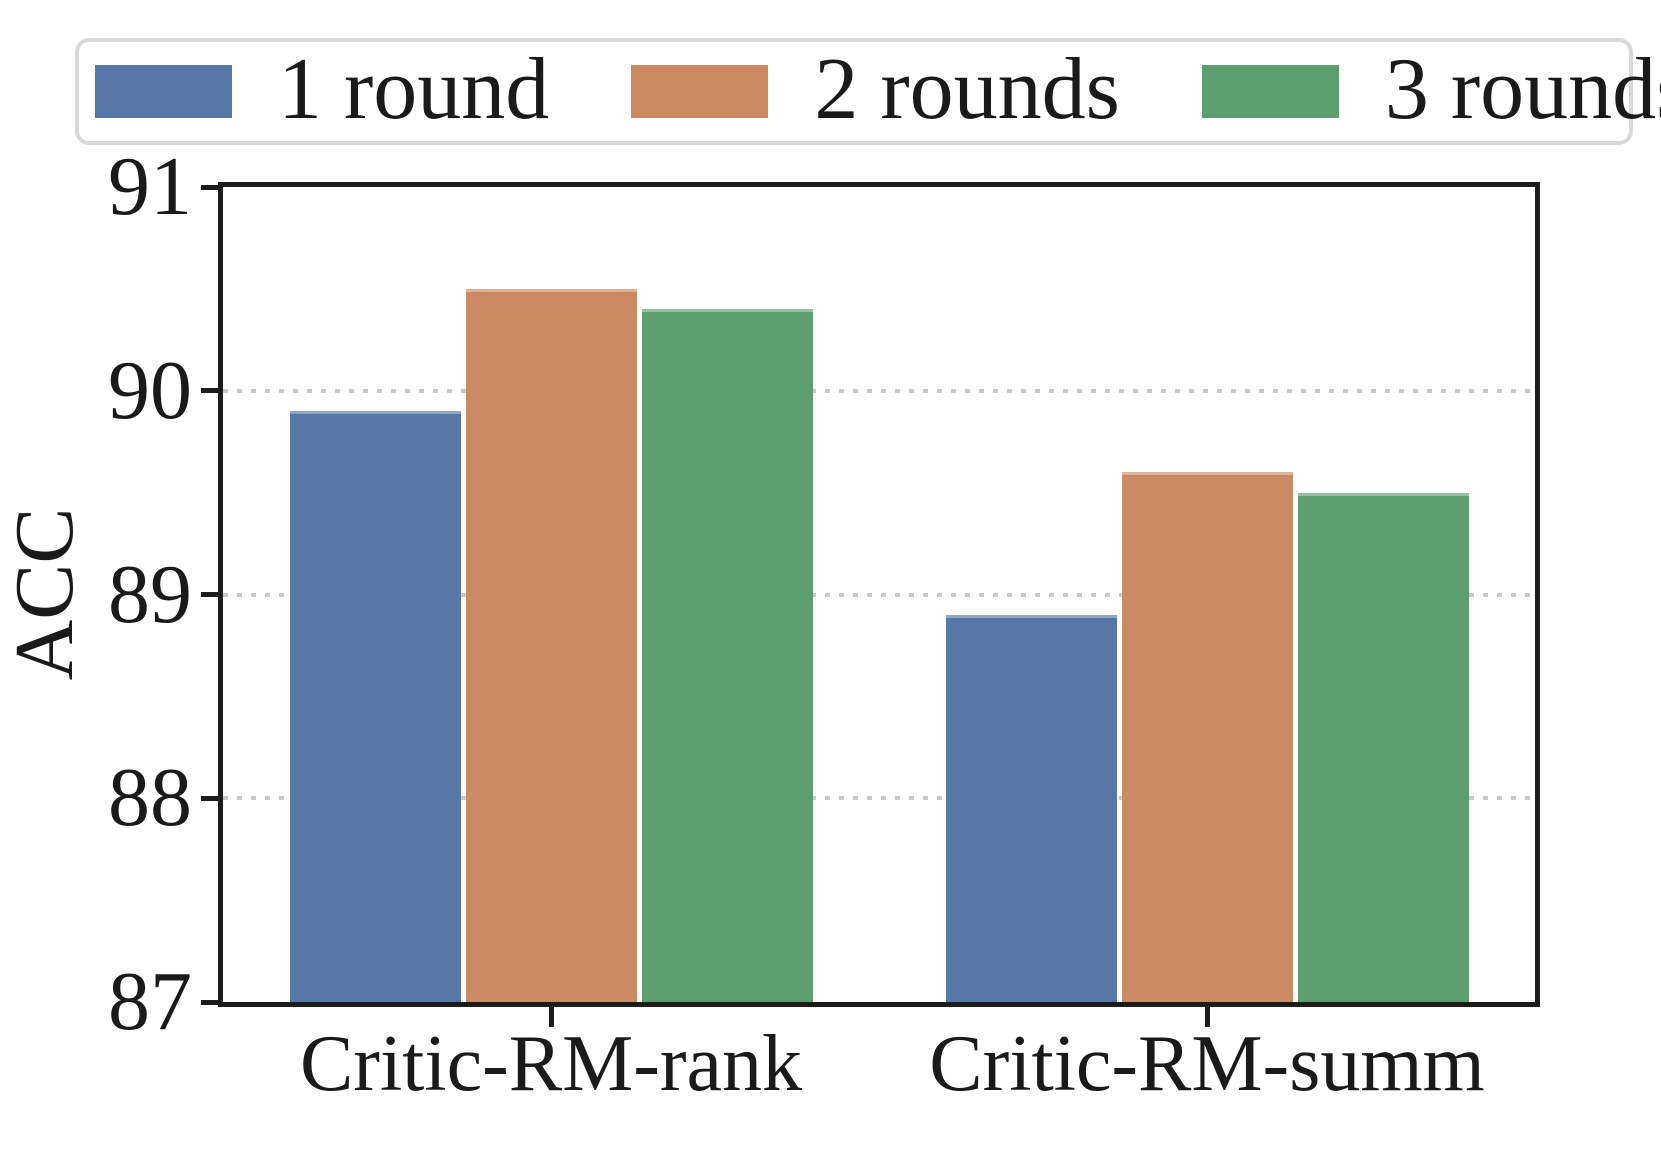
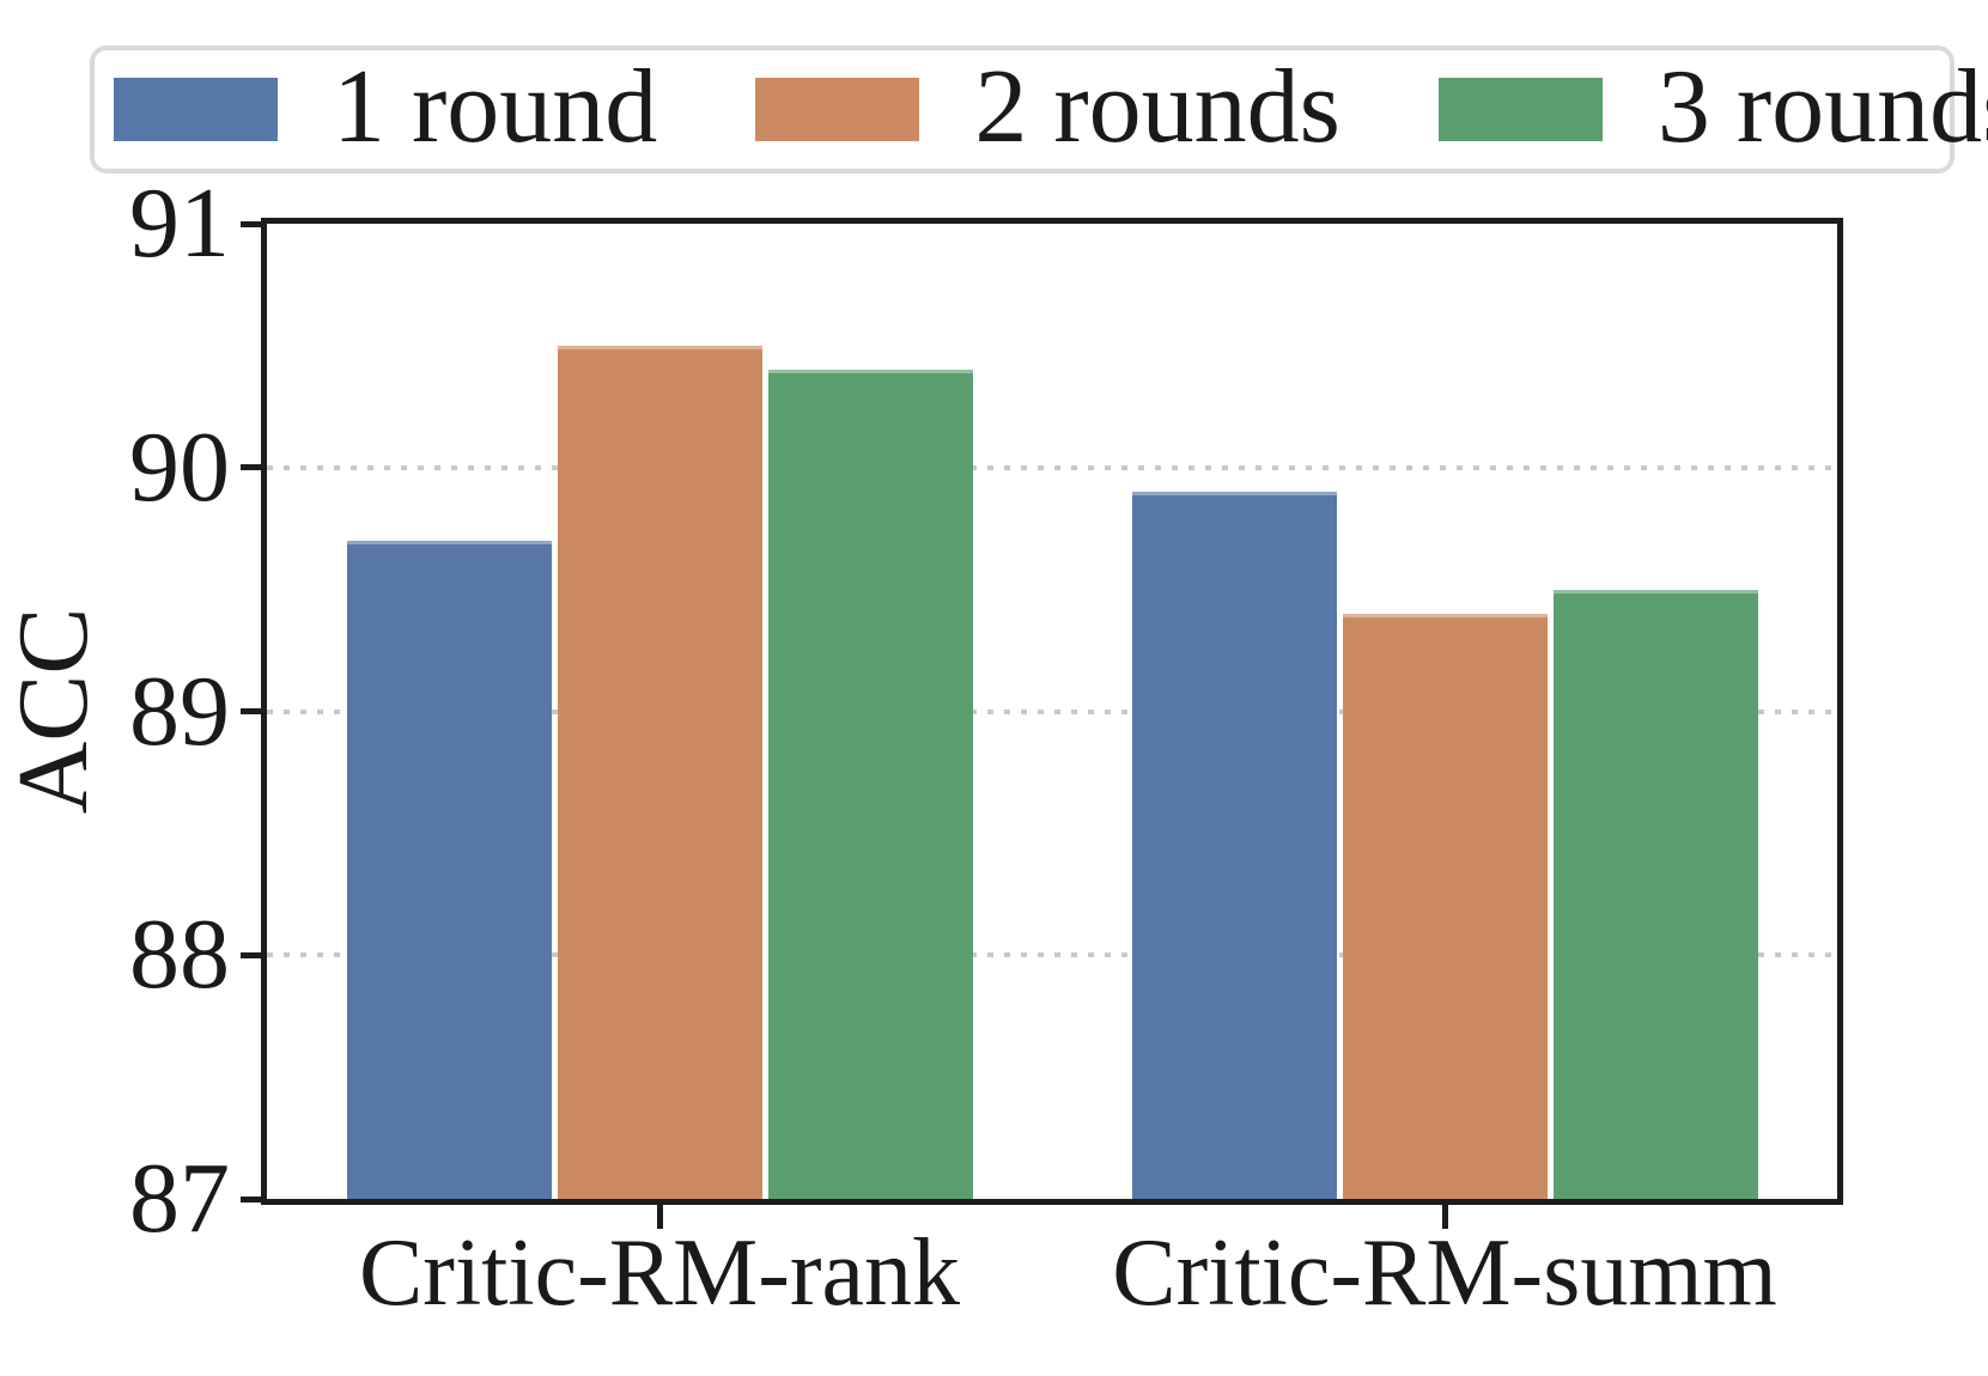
1 round/Critic-RM-rank: 89.9 -> 89.7
1 round/Critic-RM-summ: 88.9 -> 89.9
2 rounds/Critic-RM-summ: 89.6 -> 89.4
